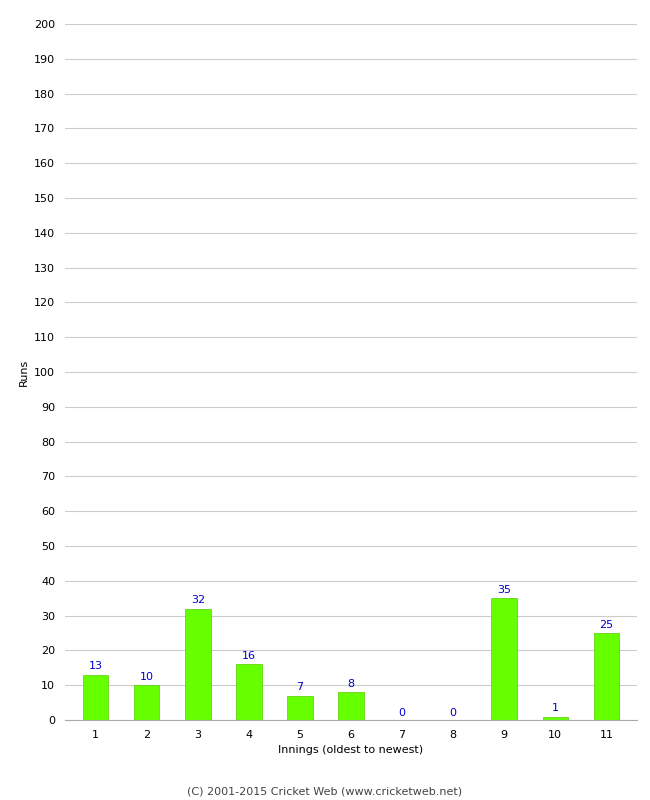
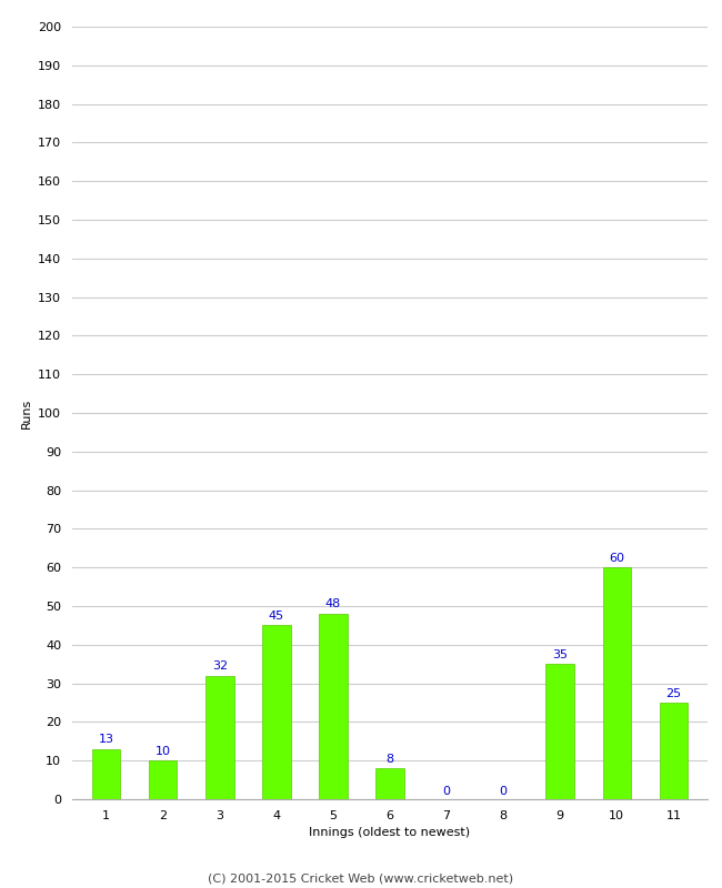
4: 16 -> 45
5: 7 -> 48
10: 1 -> 60
